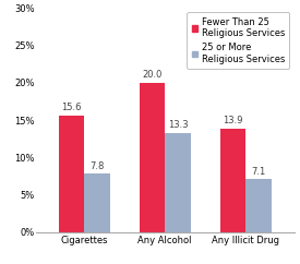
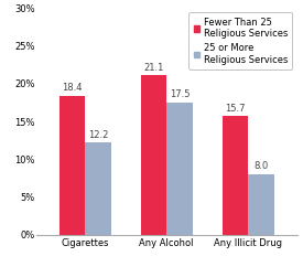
Fewer Than 25 Religious Services/Cigarettes: 15.6 -> 18.4
25 or More Religious Services/Cigarettes: 7.8 -> 12.2
Fewer Than 25 Religious Services/Any Alcohol: 20.0 -> 21.1
25 or More Religious Services/Any Alcohol: 13.3 -> 17.5
Fewer Than 25 Religious Services/Any Illicit Drug: 13.9 -> 15.7
25 or More Religious Services/Any Illicit Drug: 7.1 -> 8.0
